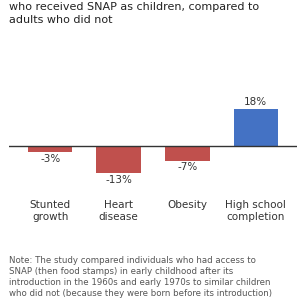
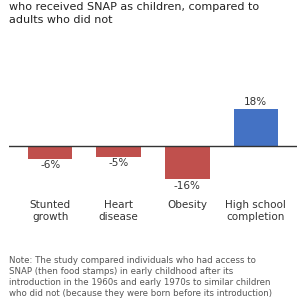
Stunted growth: -3% -> -6%
Heart disease: -13% -> -5%
Obesity: -7% -> -16%
